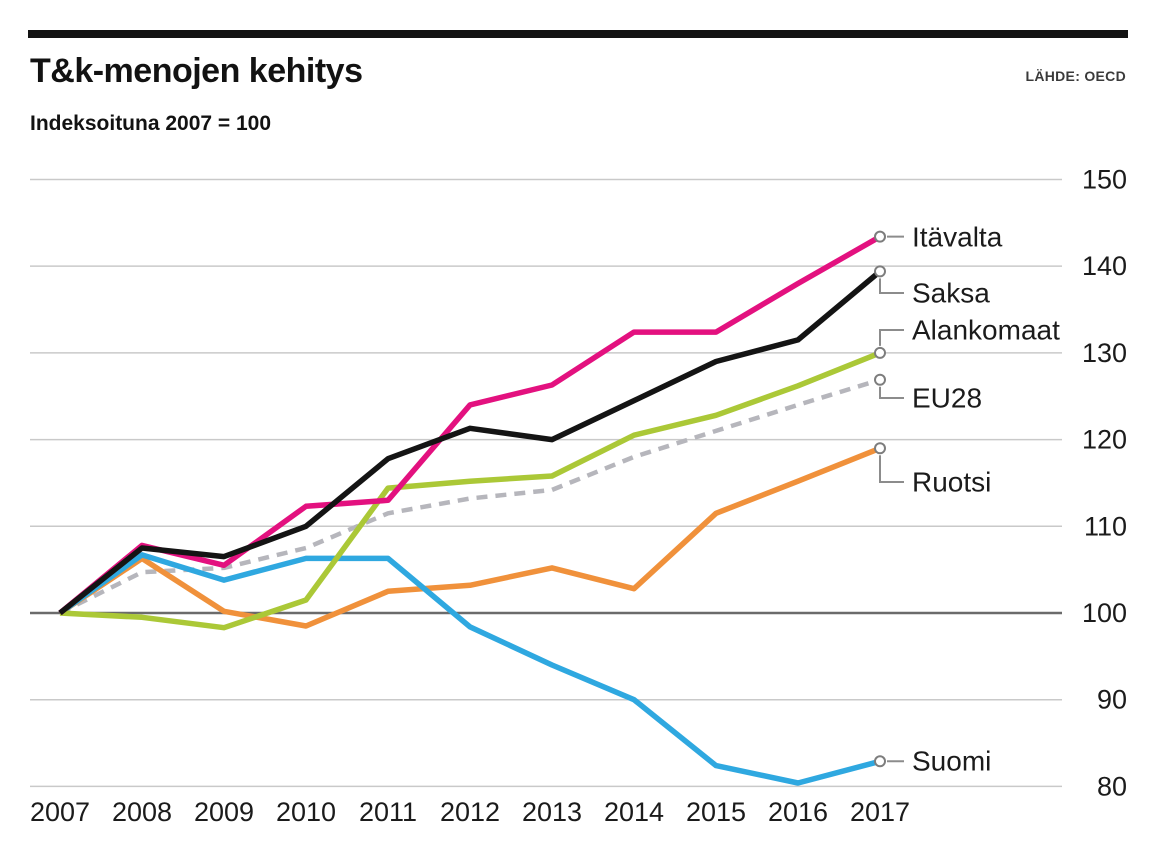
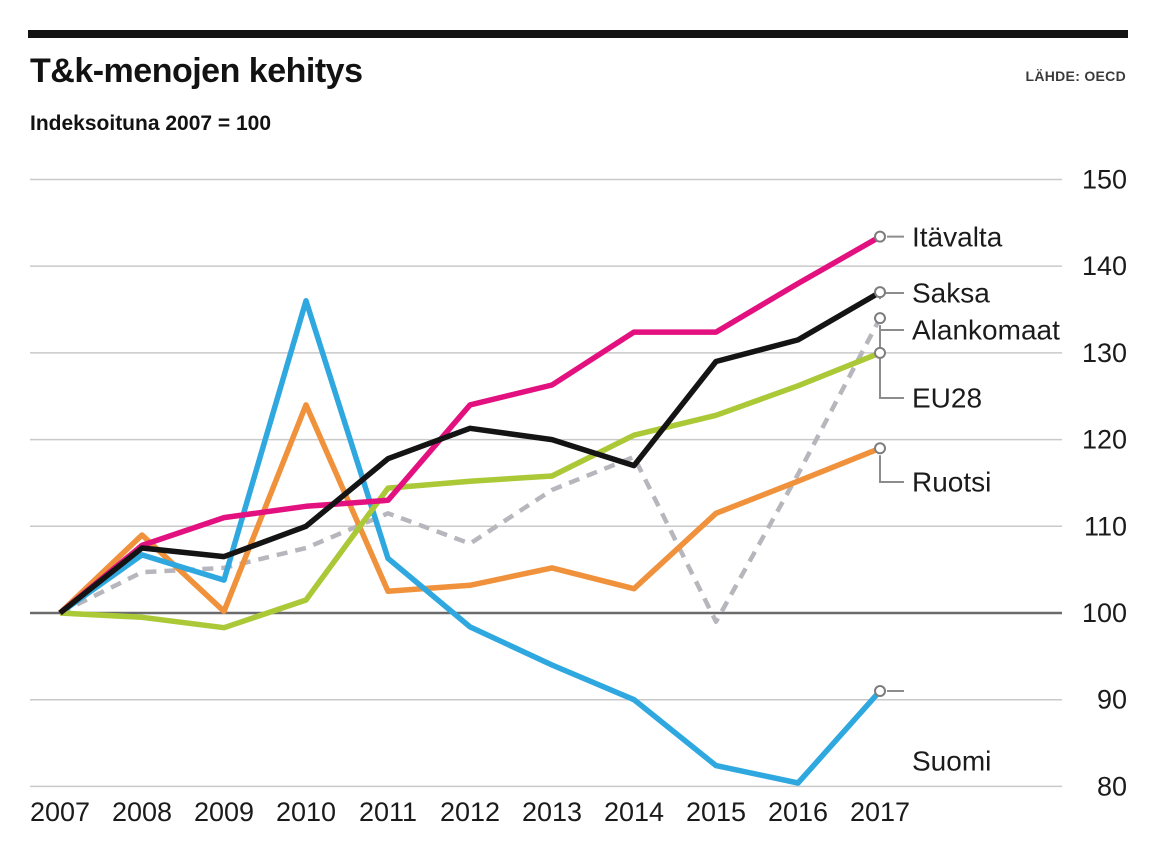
Ruotsi/2008: 106 -> 109
Itävalta/2009: 106 -> 111
Ruotsi/2010: 98 -> 124
Suomi/2010: 106 -> 136
EU28/2012: 113 -> 108
Saksa/2014: 124 -> 117
EU28/2015: 121 -> 99
EU28/2016: 124 -> 116
EU28/2017: 127 -> 134
Suomi/2017: 83 -> 91
Saksa/2017: 139 -> 137
